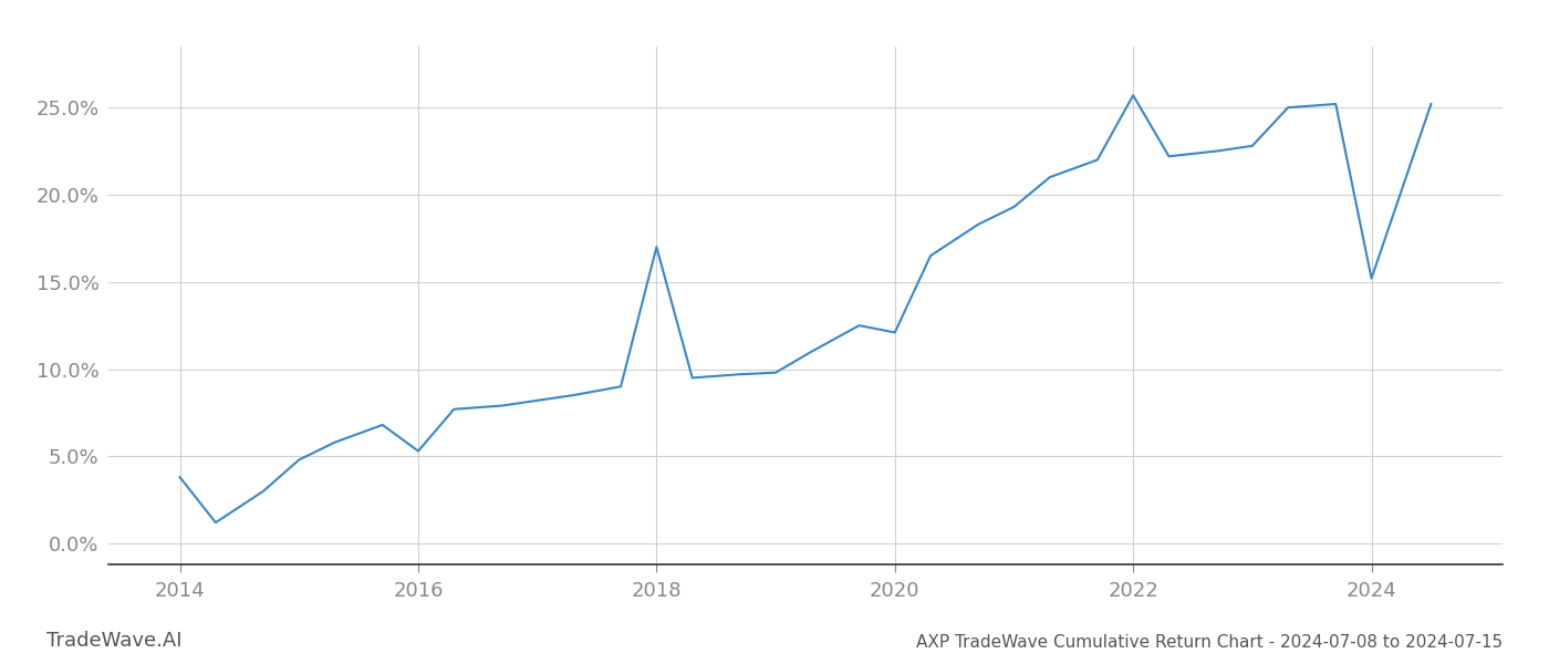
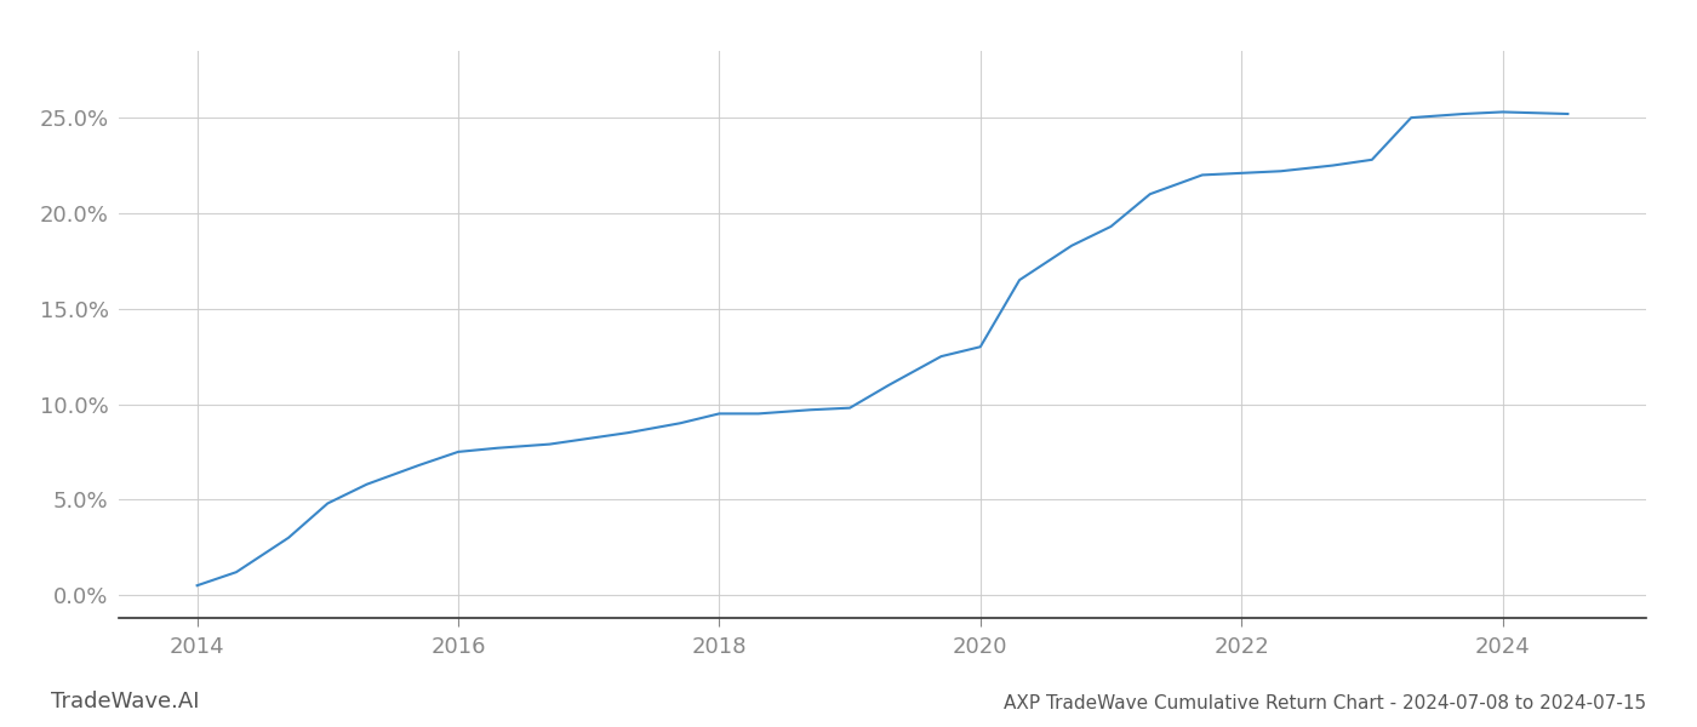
2014: 3.8% -> 0.5%
2016: 5.3% -> 7.5%
2018: 17.0% -> 9.5%
2020: 12.1% -> 13.0%
2022: 25.7% -> 22.1%
2024: 15.2% -> 25.3%
